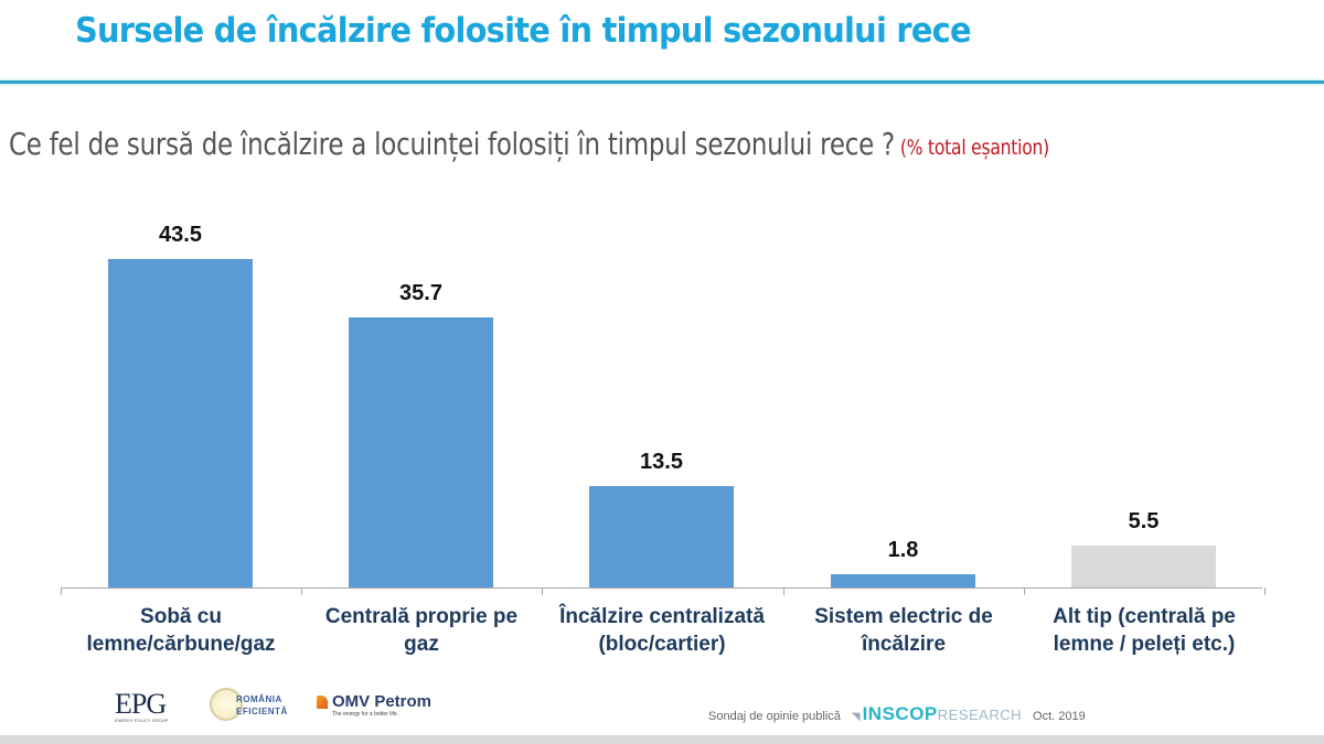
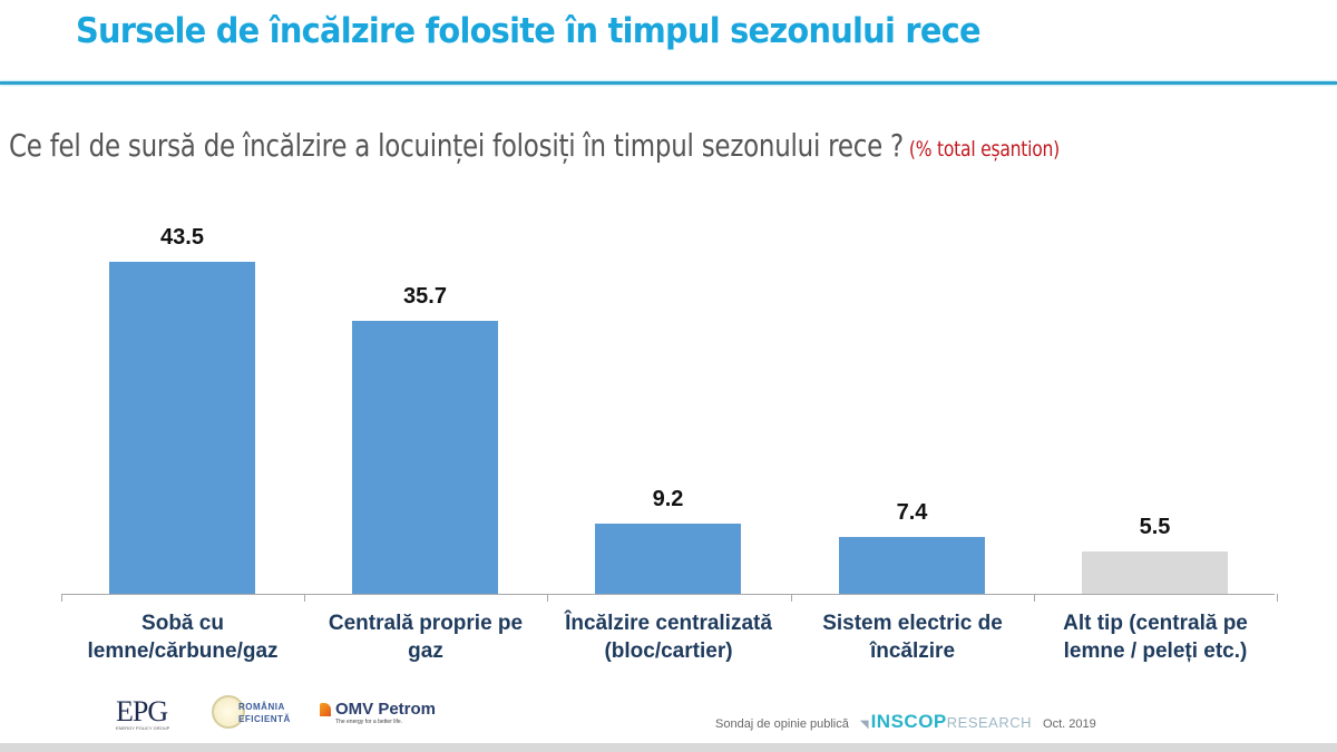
Încălzire centralizată (bloc/cartier): 13.5 -> 9.2
Sistem electric de încălzire: 1.8 -> 7.4
